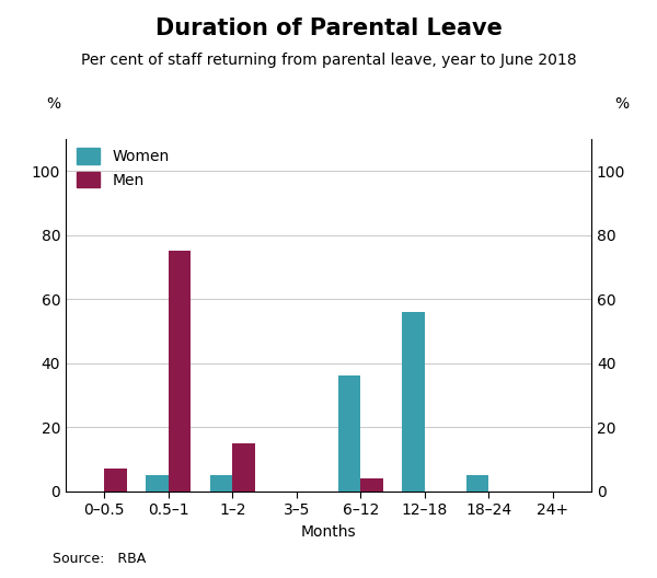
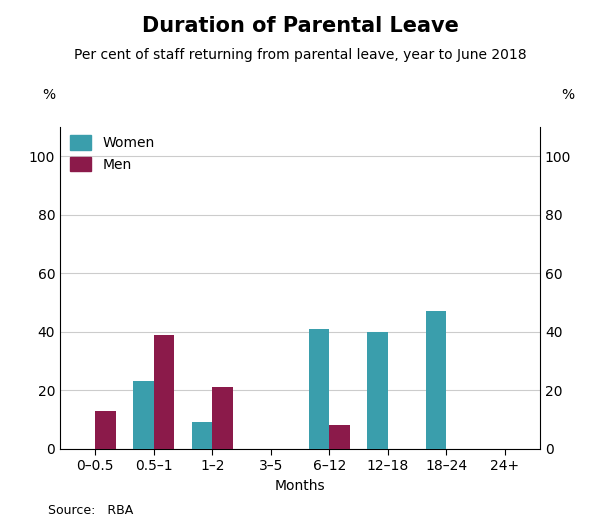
Men/0–0.5: 7 -> 13
Women/0.5–1: 5 -> 23
Men/0.5–1: 75 -> 39
Women/1–2: 5 -> 9
Men/1–2: 15 -> 21
Women/6–12: 36 -> 41
Men/6–12: 4 -> 8
Women/12–18: 56 -> 40
Women/18–24: 5 -> 47
